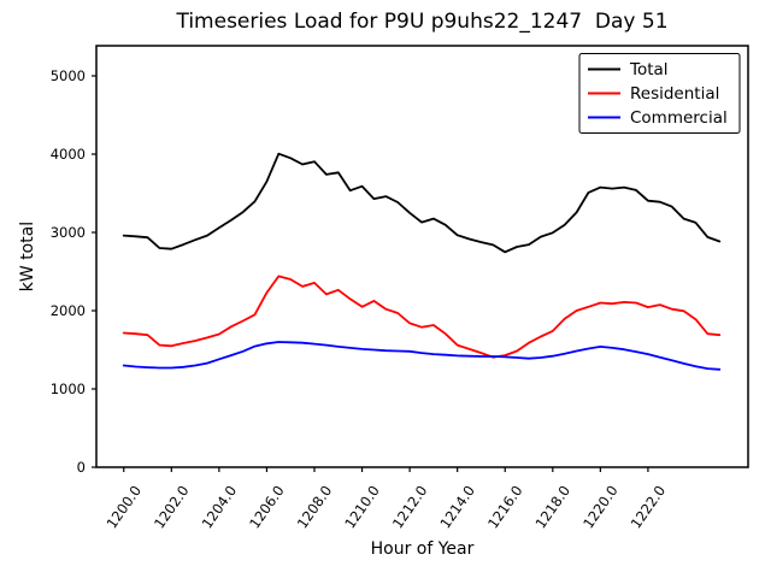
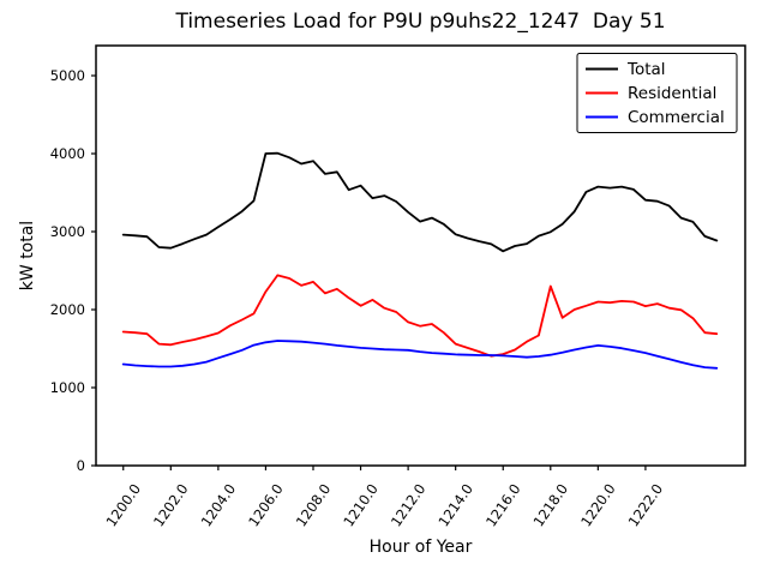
Total/1206.0: 3600 -> 4000
Residential/1218.0: 1700 -> 2300
